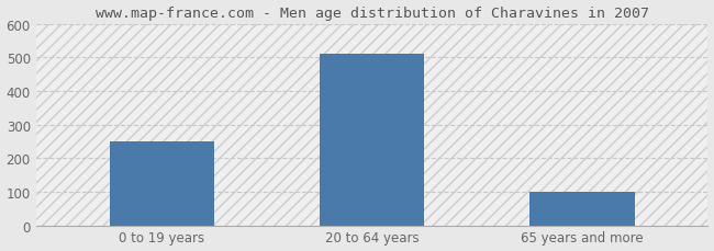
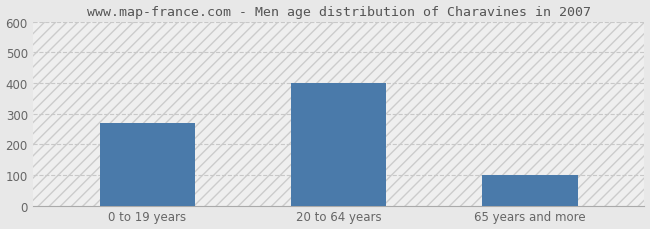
0 to 19 years: 250 -> 270
20 to 64 years: 510 -> 400
